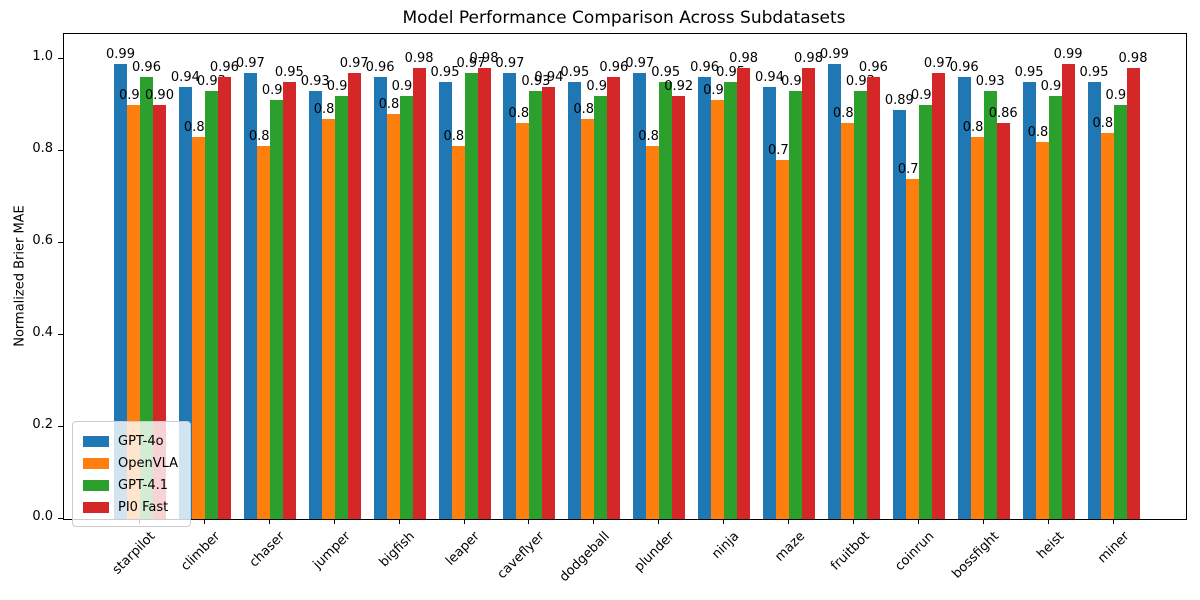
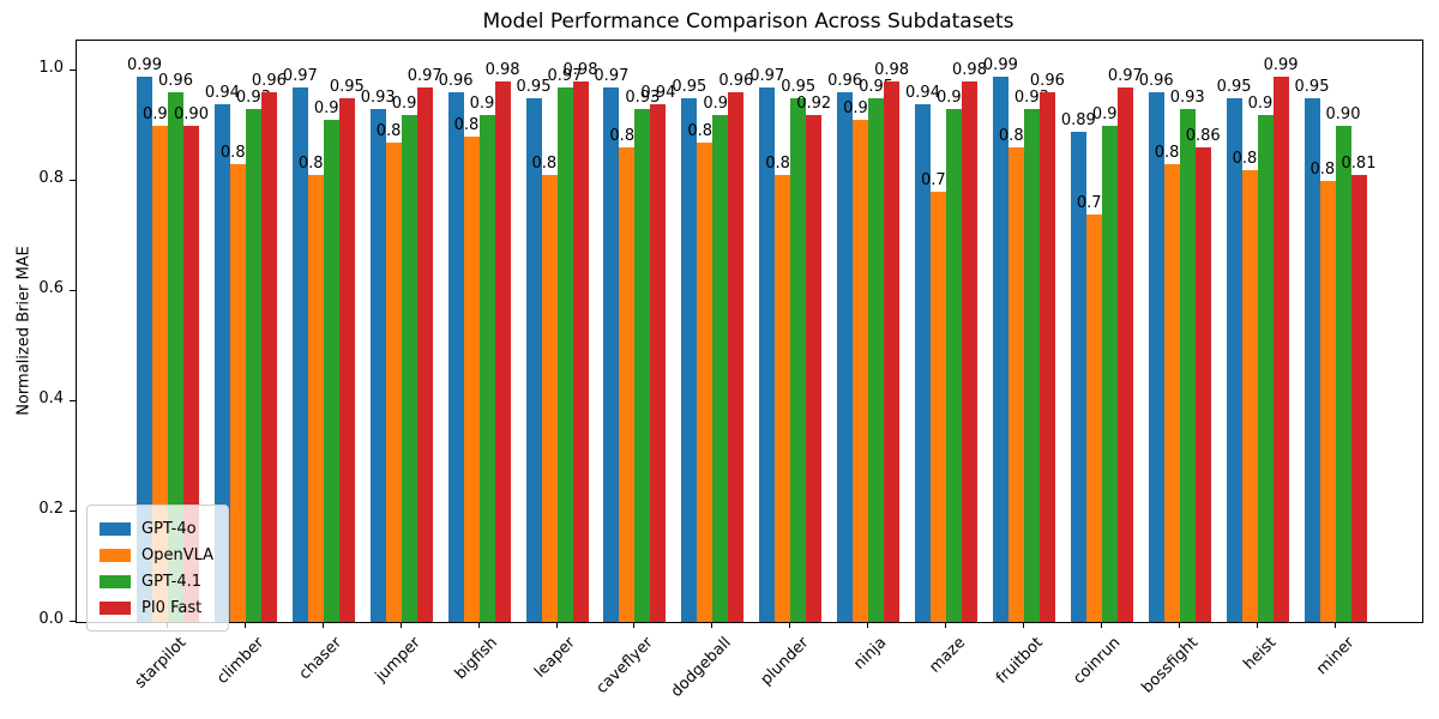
OpenVLA/miner: 0.84 -> 0.80
PI0 Fast/miner: 0.98 -> 0.81
